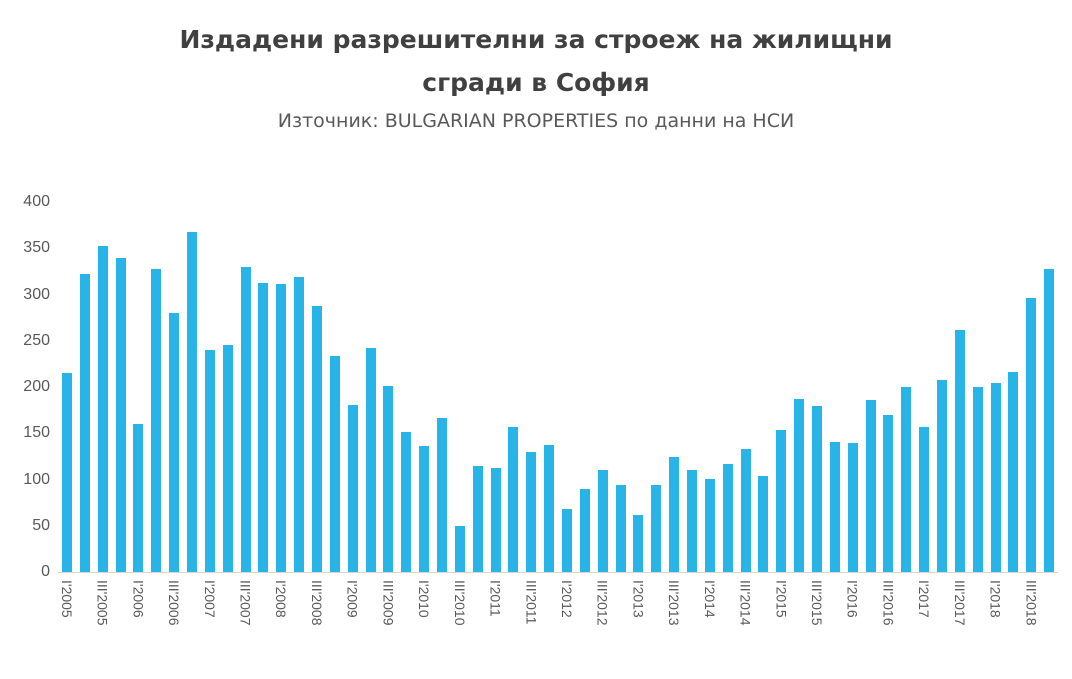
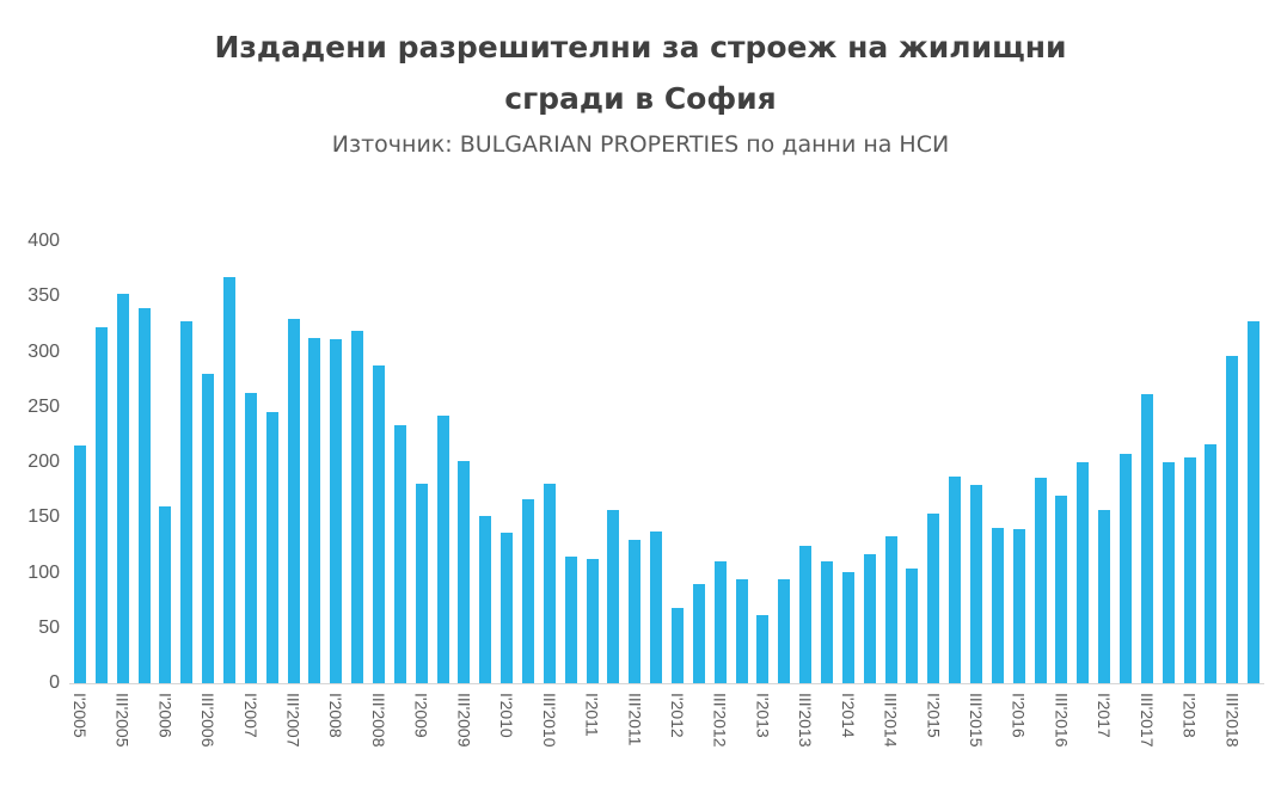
I'2007: 240 -> 260
III'2010: 50 -> 180
